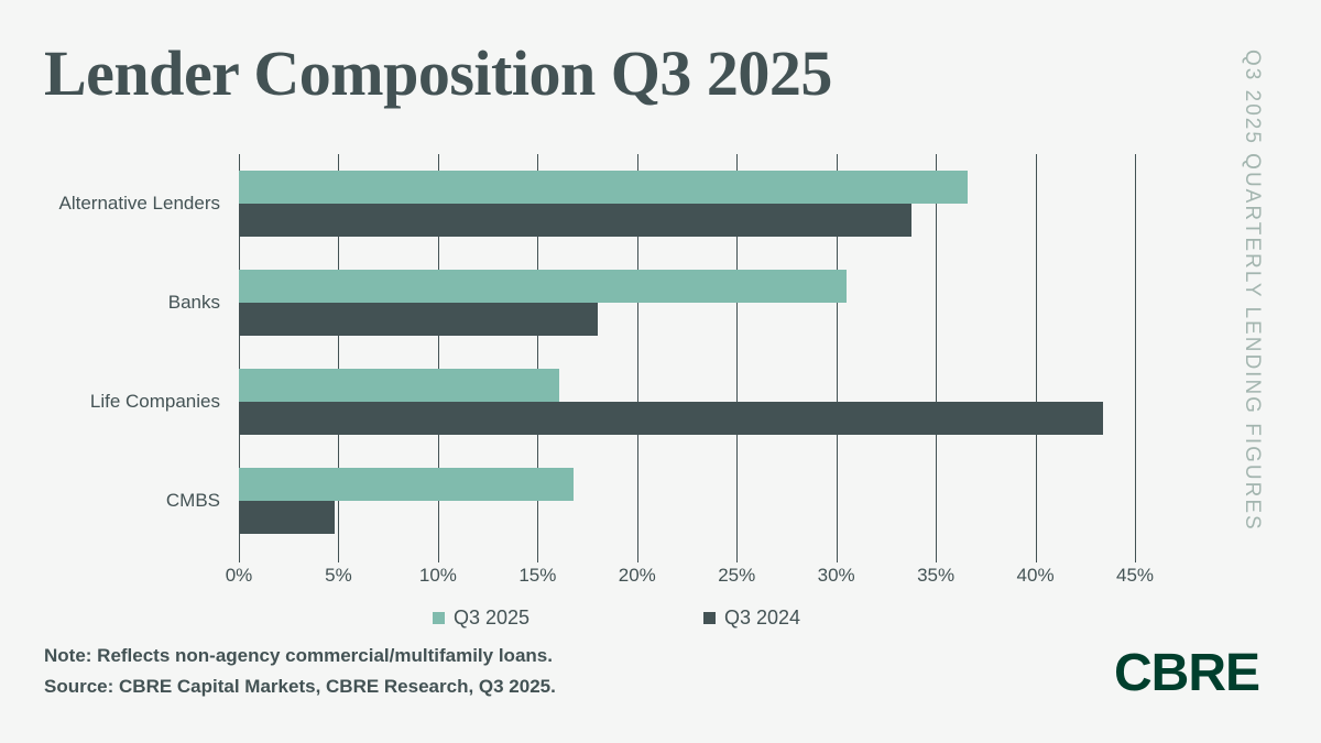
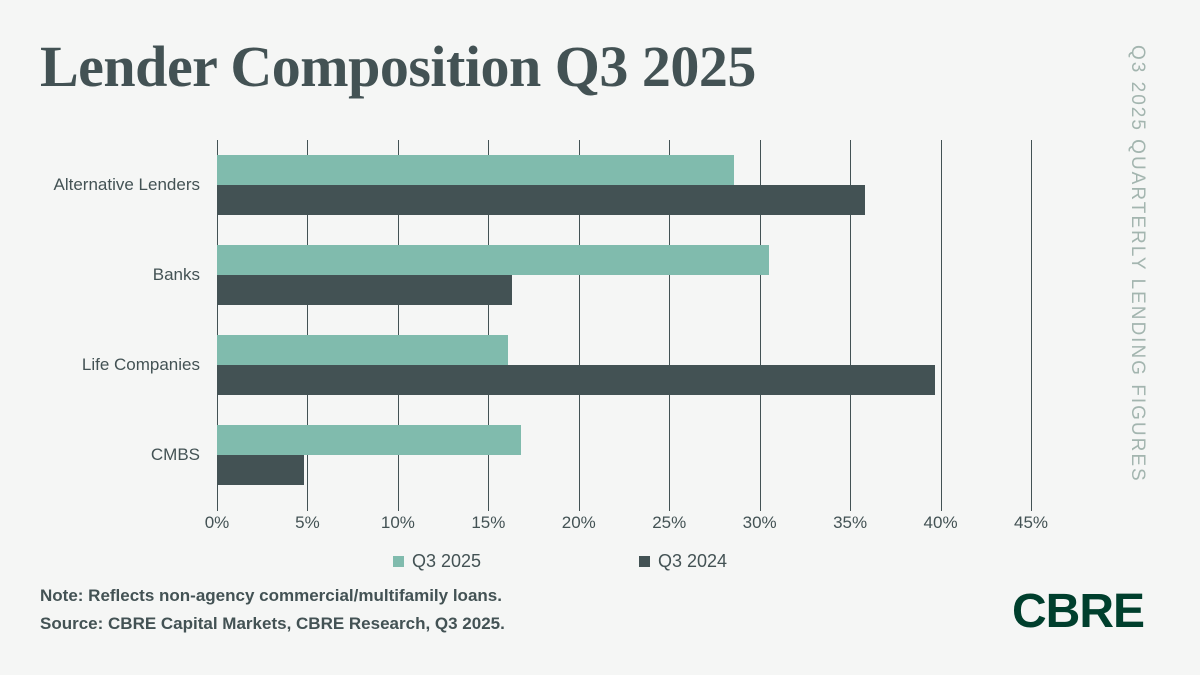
Q3 2025/Alternative Lenders: 36.6% -> 28.6%
Q3 2024/Alternative Lenders: 33.8% -> 35.8%
Q3 2024/Banks: 18.0% -> 16.3%
Q3 2024/Life Companies: 43.4% -> 39.7%
